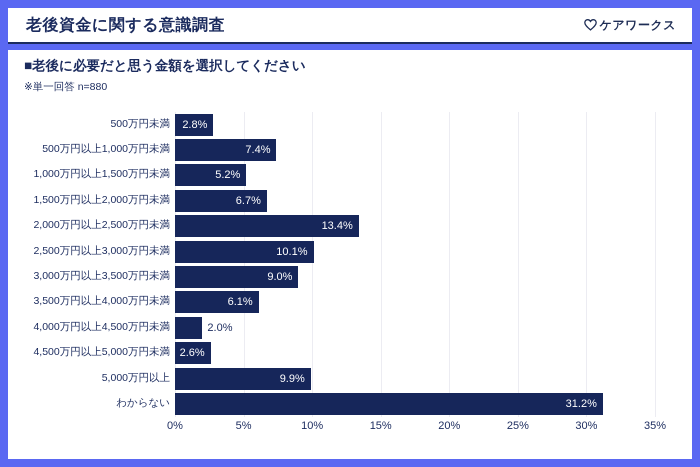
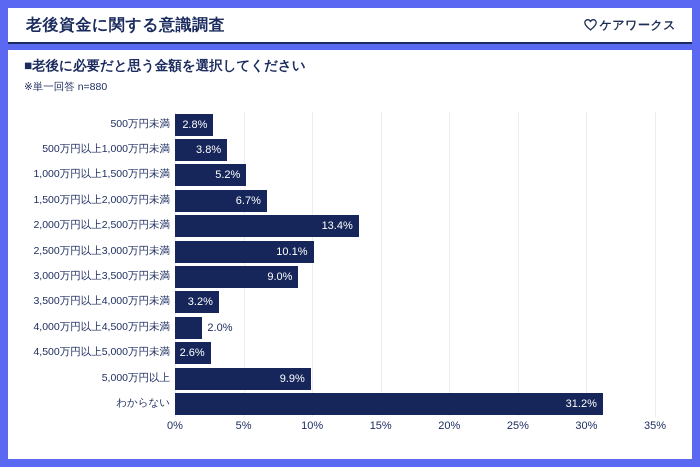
500万円以上1,000万円未満: 7.4% -> 3.8%
3,500万円以上4,000万円未満: 6.1% -> 3.2%
